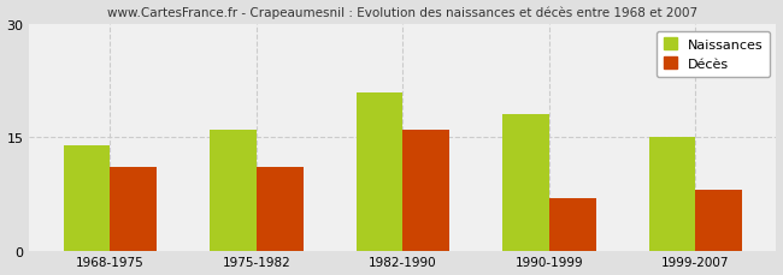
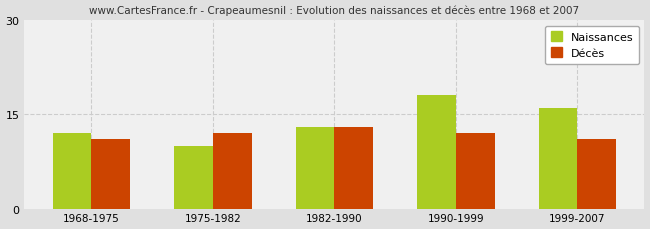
Naissances/1968-1975: 14 -> 12
Naissances/1975-1982: 16 -> 10
Décès/1975-1982: 11 -> 12
Naissances/1982-1990: 21 -> 13
Décès/1982-1990: 16 -> 13
Décès/1990-1999: 7 -> 12
Naissances/1999-2007: 15 -> 16
Décès/1999-2007: 8 -> 11
